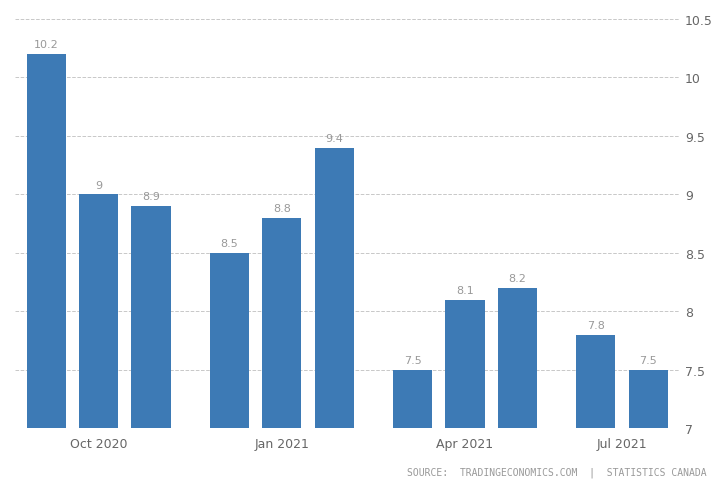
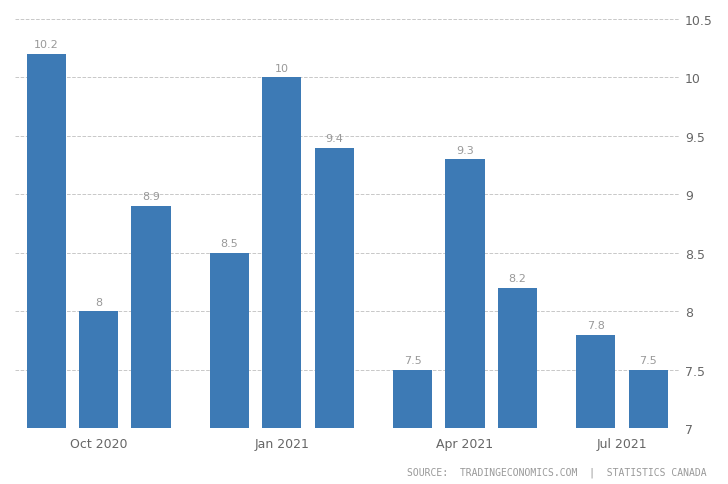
Oct 2020: 9 -> 8
Jan 2021: 8.8 -> 10
Apr 2021: 8.1 -> 9.3
